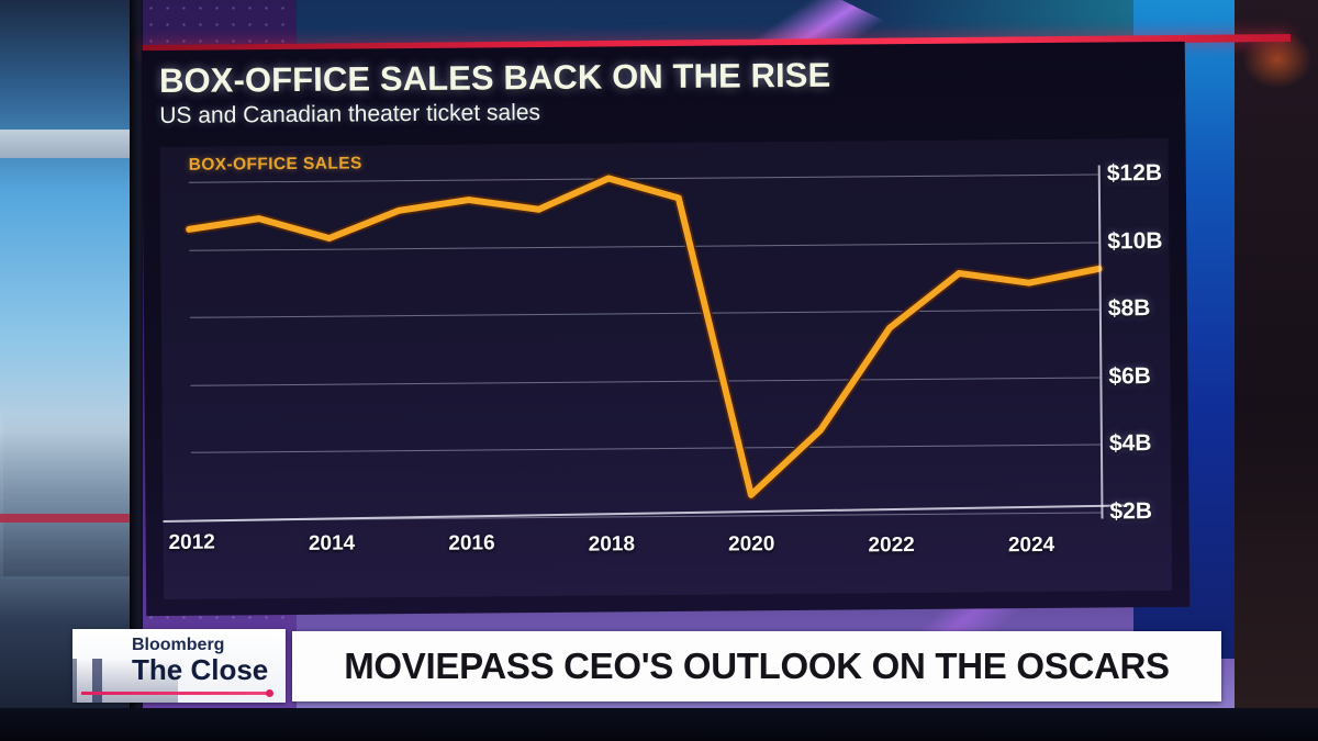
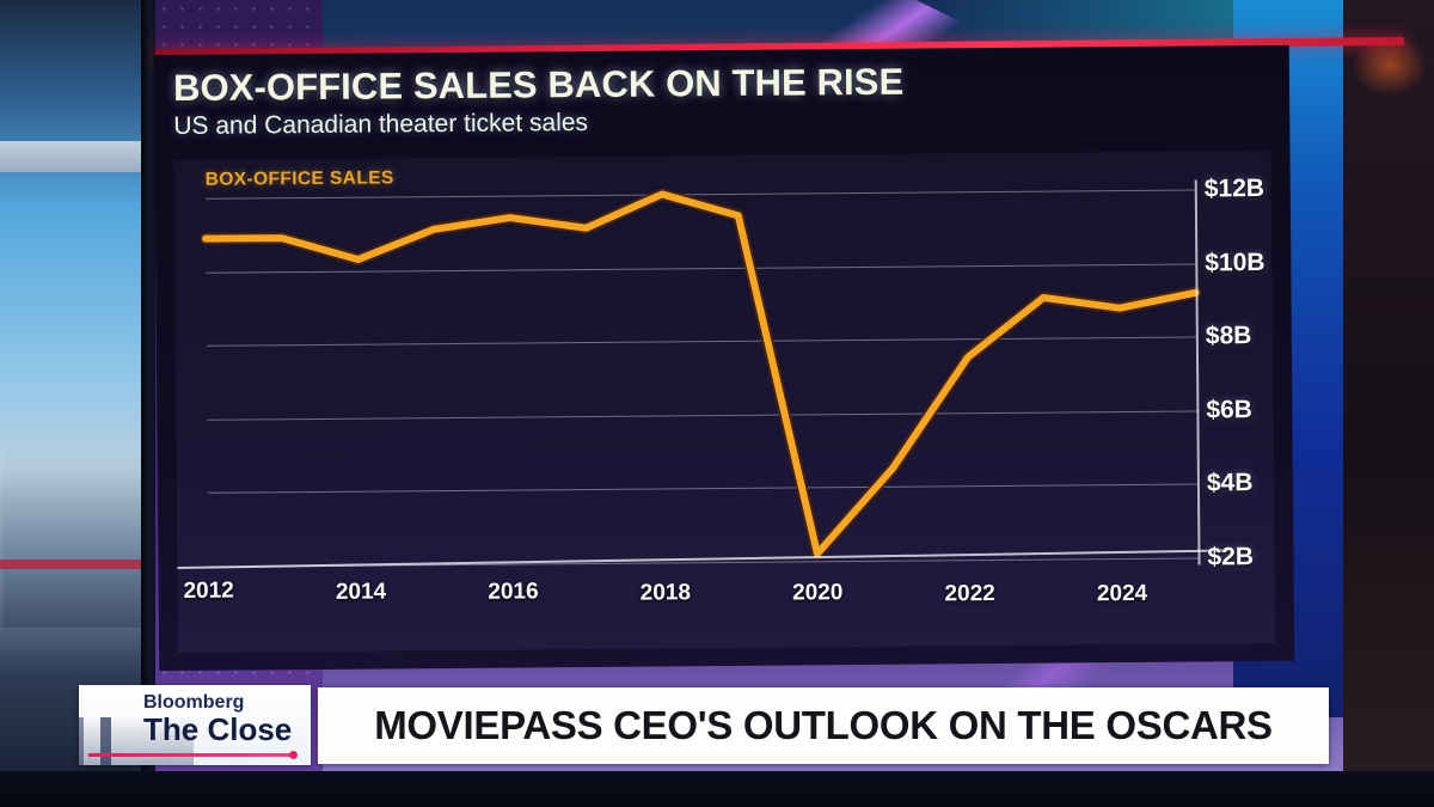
2012: $10.6B -> $10.9B
2020: $2.6B -> $2.2B
